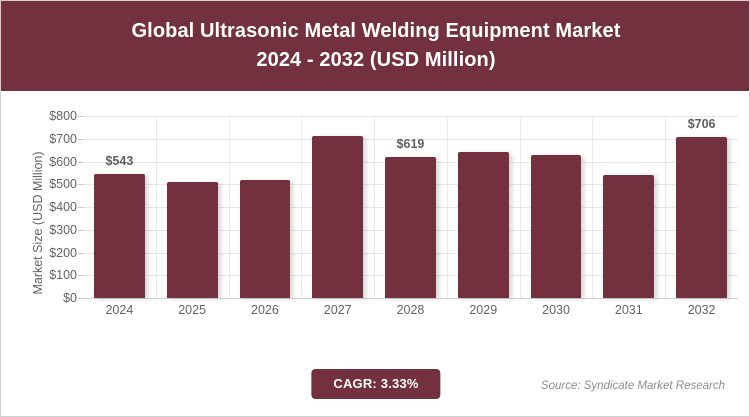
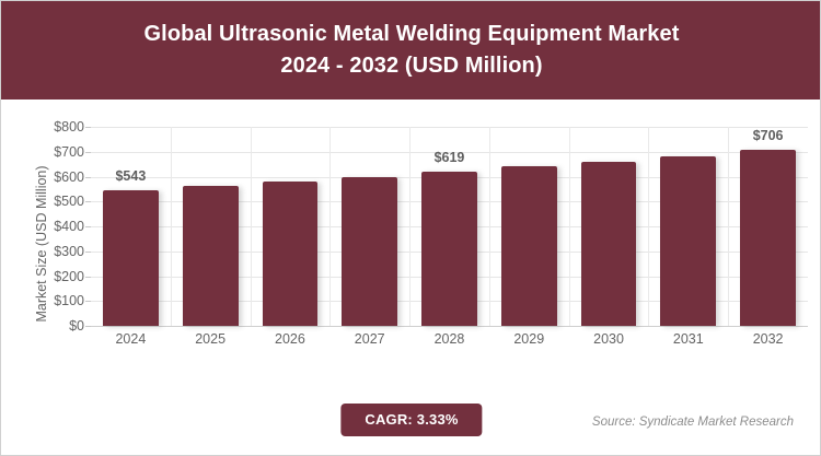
2025: $510 -> $560
2026: $520 -> $580
2027: $710 -> $600
2030: $630 -> $660
2031: $540 -> $680
